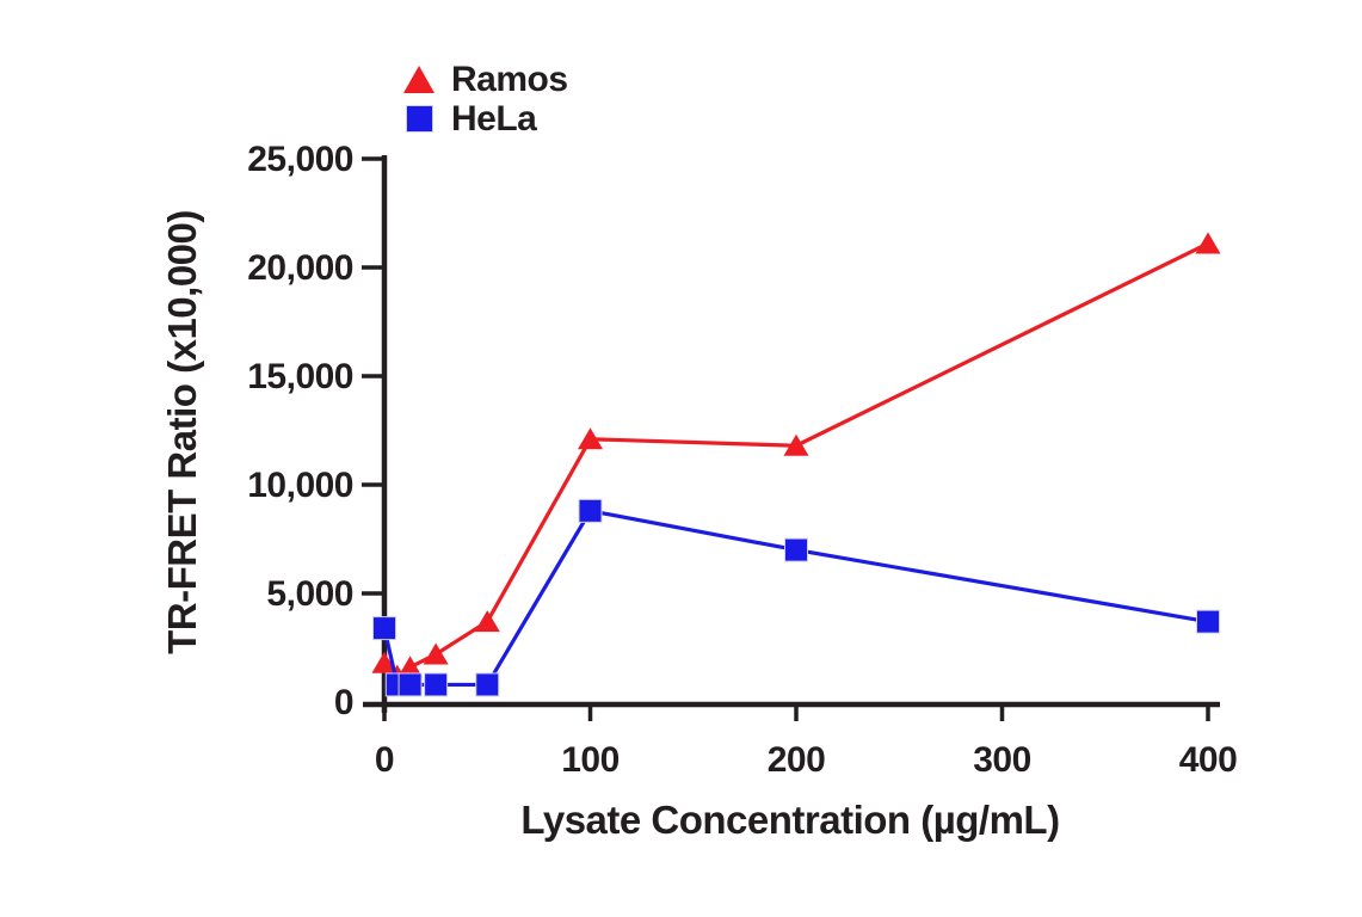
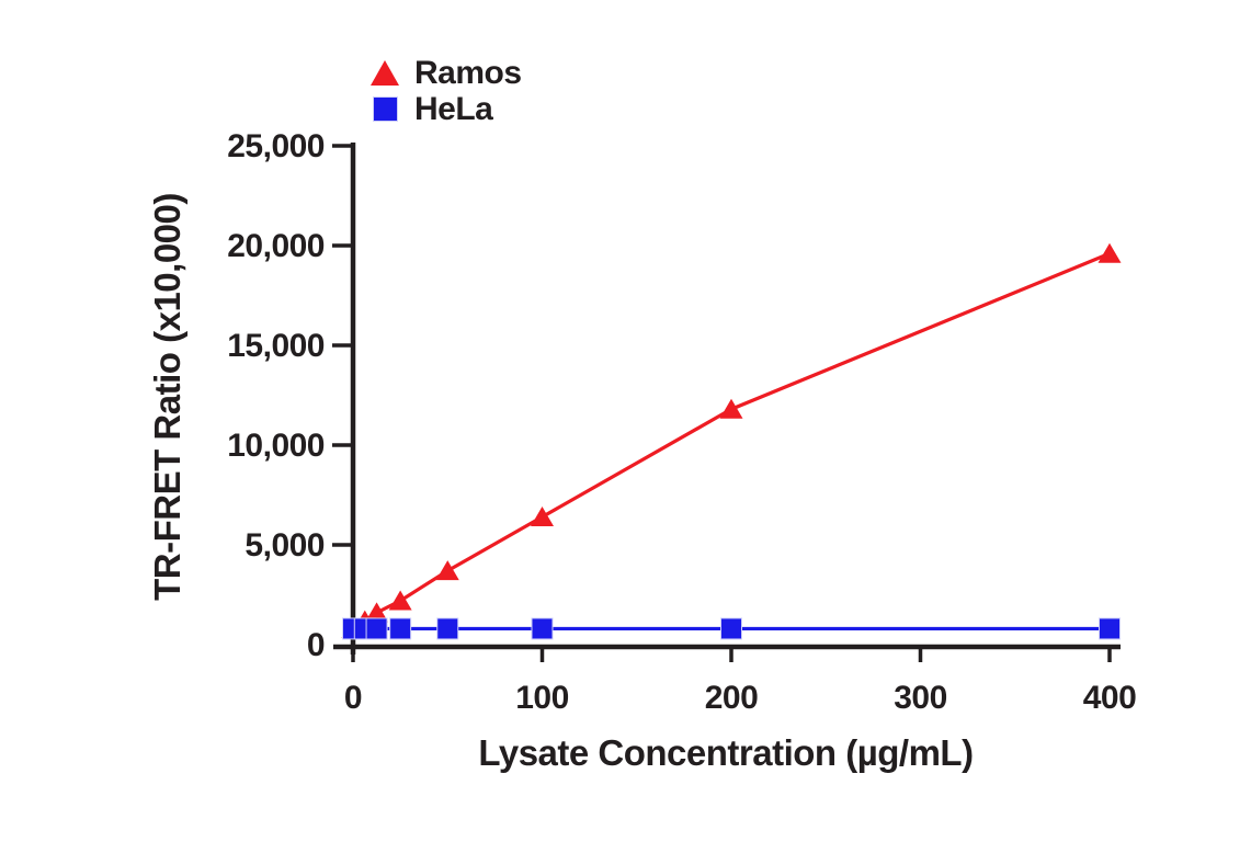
Ramos/0: 1800 -> 800
HeLa/0: 3400 -> 800
Ramos/100: 12100 -> 6400
HeLa/100: 8800 -> 800
HeLa/200: 7000 -> 800
Ramos/400: 21100 -> 19600
HeLa/400: 3700 -> 800
